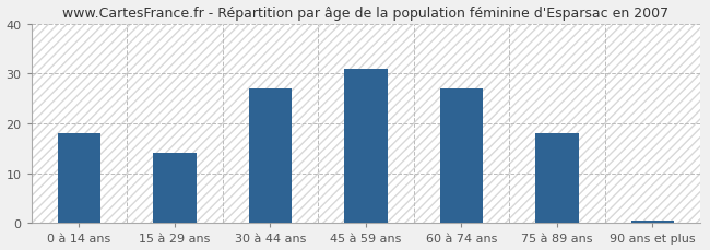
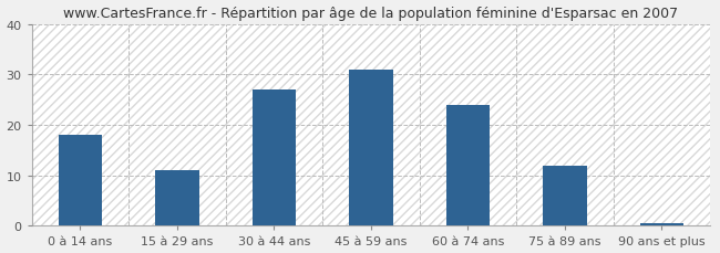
15 à 29 ans: 14.0 -> 11.0
60 à 74 ans: 27.0 -> 24.0
75 à 89 ans: 18.0 -> 12.0
